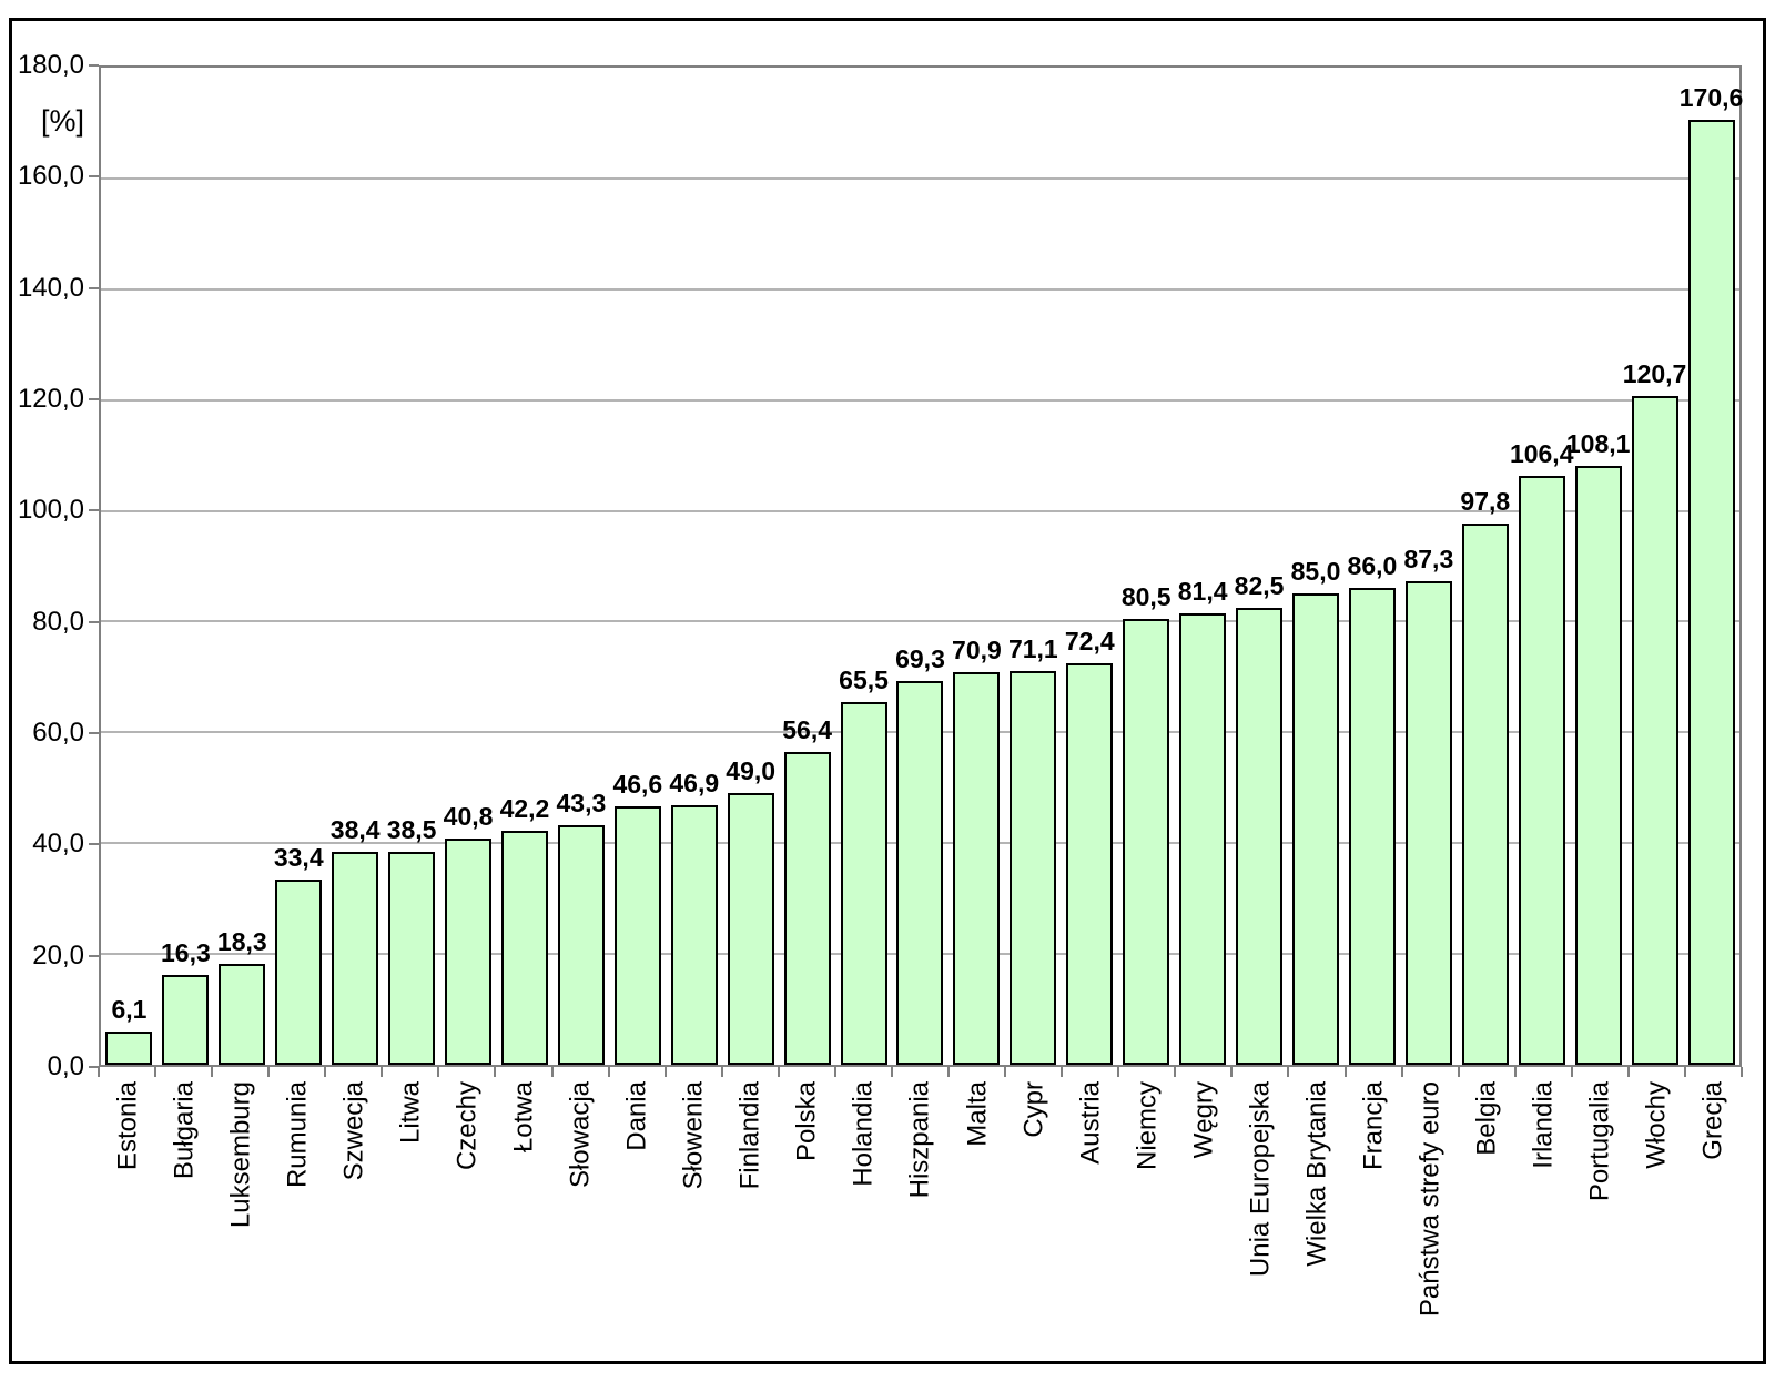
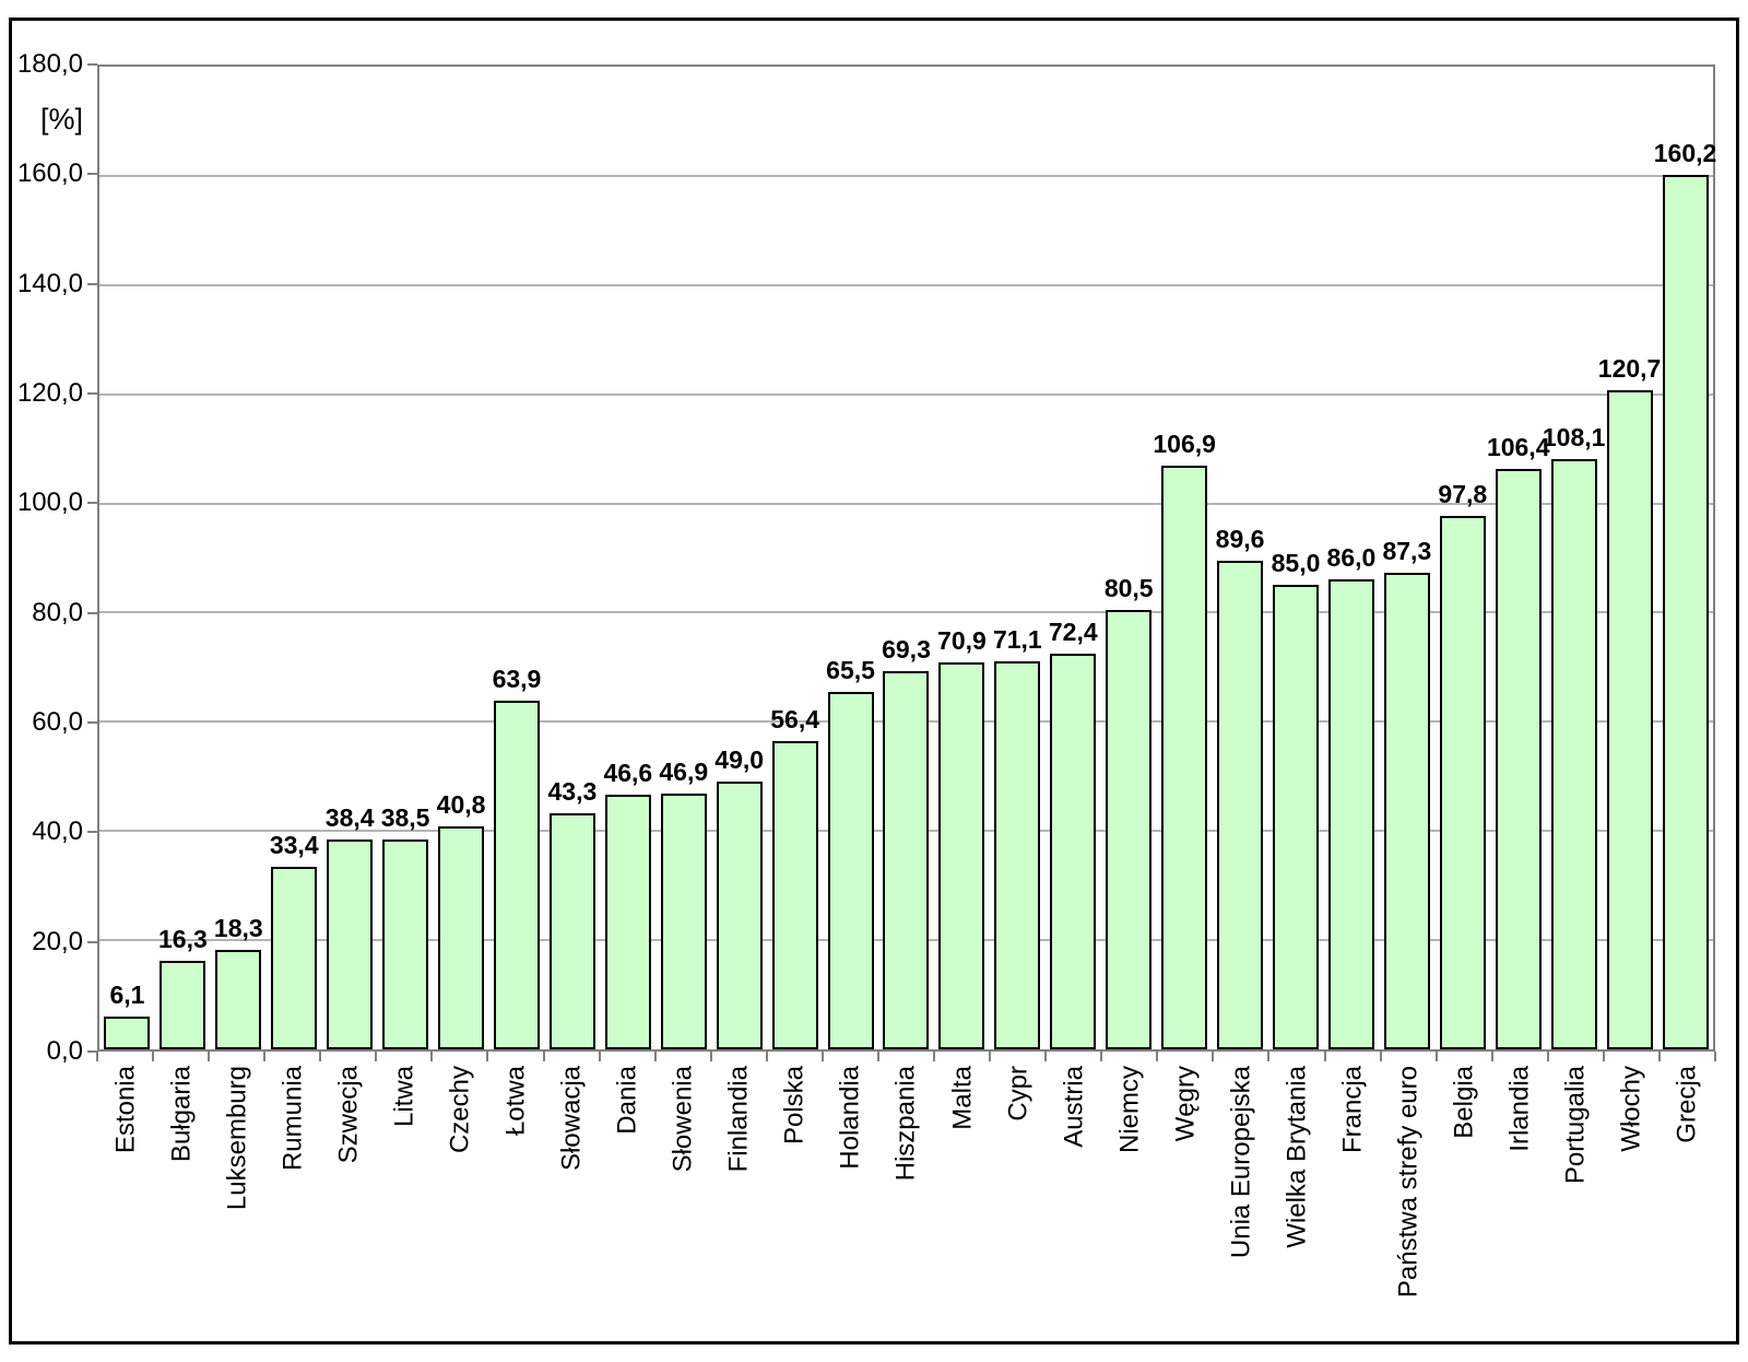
Łotwa: 42,2 -> 63,9
Węgry: 81,4 -> 106,9
Unia Europejska: 82,5 -> 89,6
Grecja: 170,6 -> 160,2
